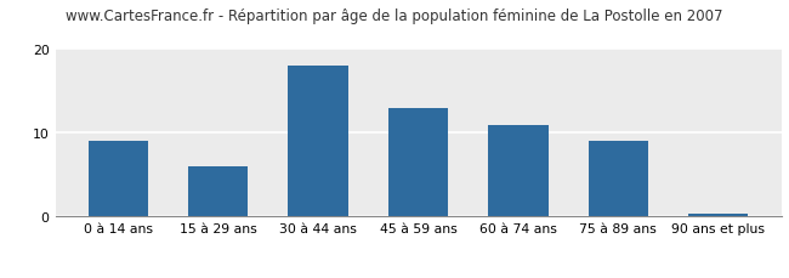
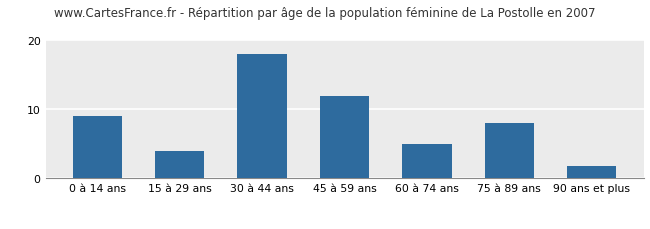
15 à 29 ans: 6.0 -> 4.0
45 à 59 ans: 13.0 -> 12.0
60 à 74 ans: 11.0 -> 5.0
75 à 89 ans: 9.0 -> 8.0
90 ans et plus: 0.3 -> 1.8
